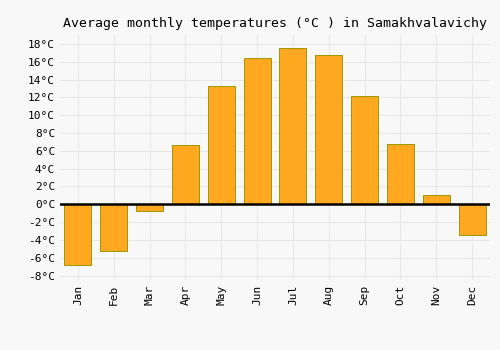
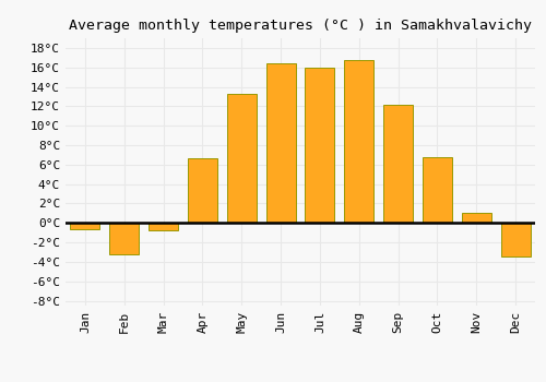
Jan: -6.8°C -> -0.6°C
Feb: -5.3°C -> -3.2°C
Jul: 17.5°C -> 16.0°C
